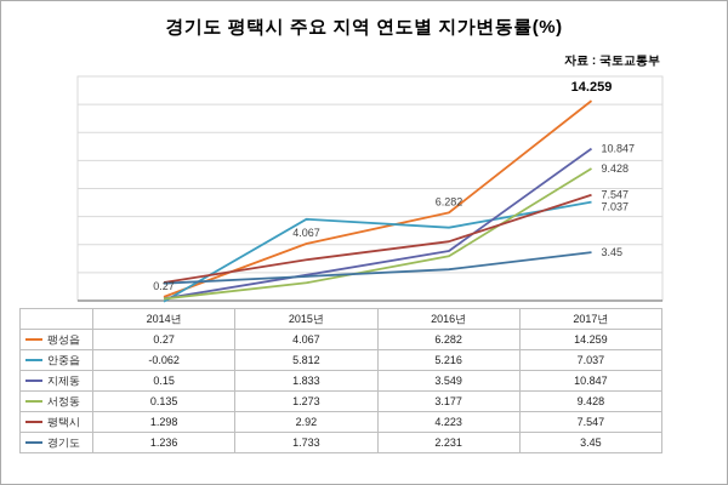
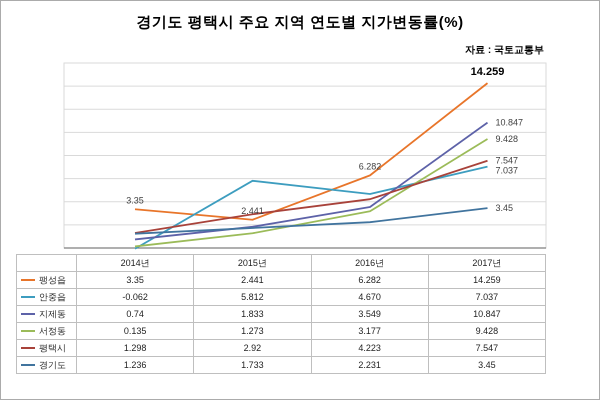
팽성읍/2014년: 0.27 -> 3.35
지제동/2014년: 0.15 -> 0.74
팽성읍/2015년: 4.067 -> 2.441
안중읍/2016년: 5.216 -> 4.670
